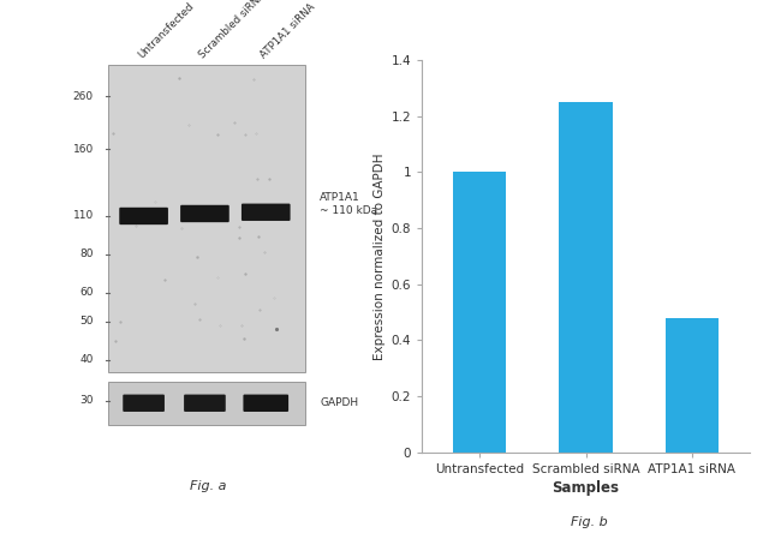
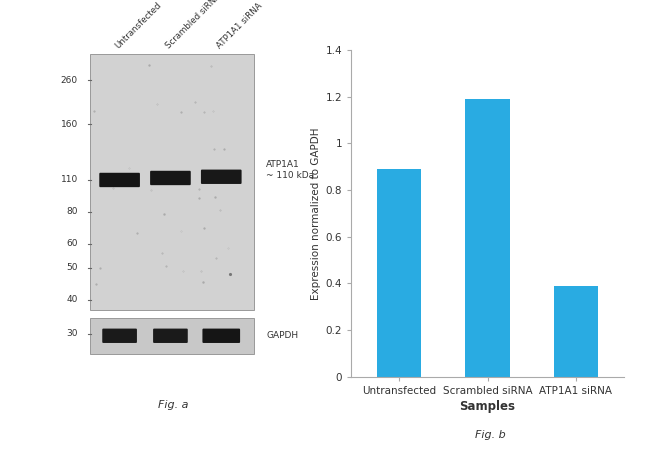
Untransfected: 1.00 -> 0.89
Scrambled siRNA: 1.25 -> 1.19
ATP1A1 siRNA: 0.48 -> 0.39
